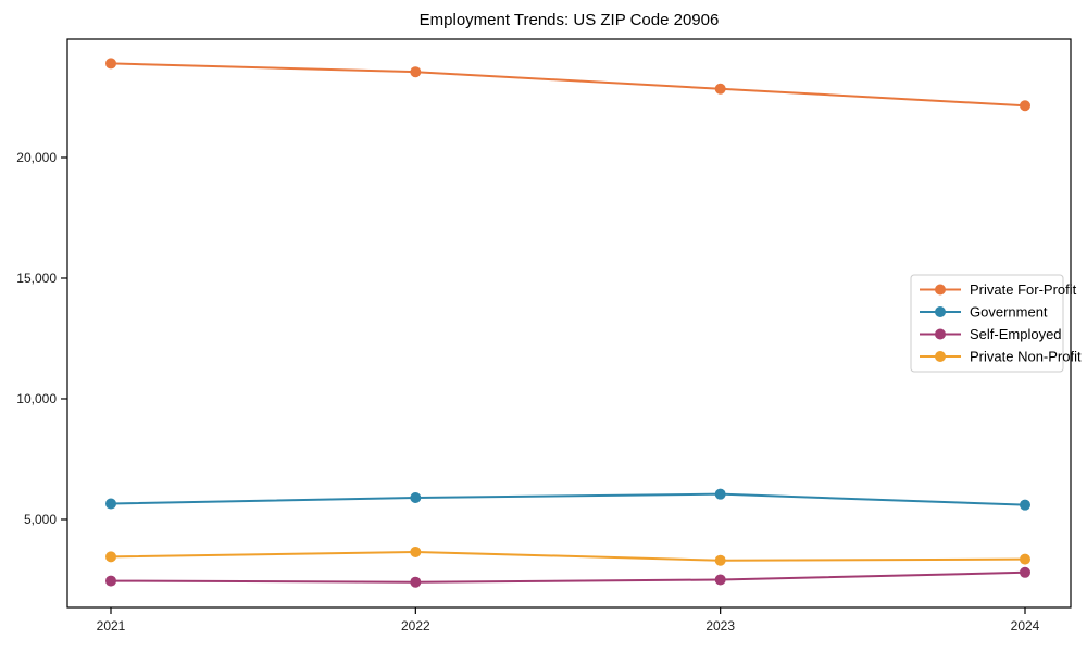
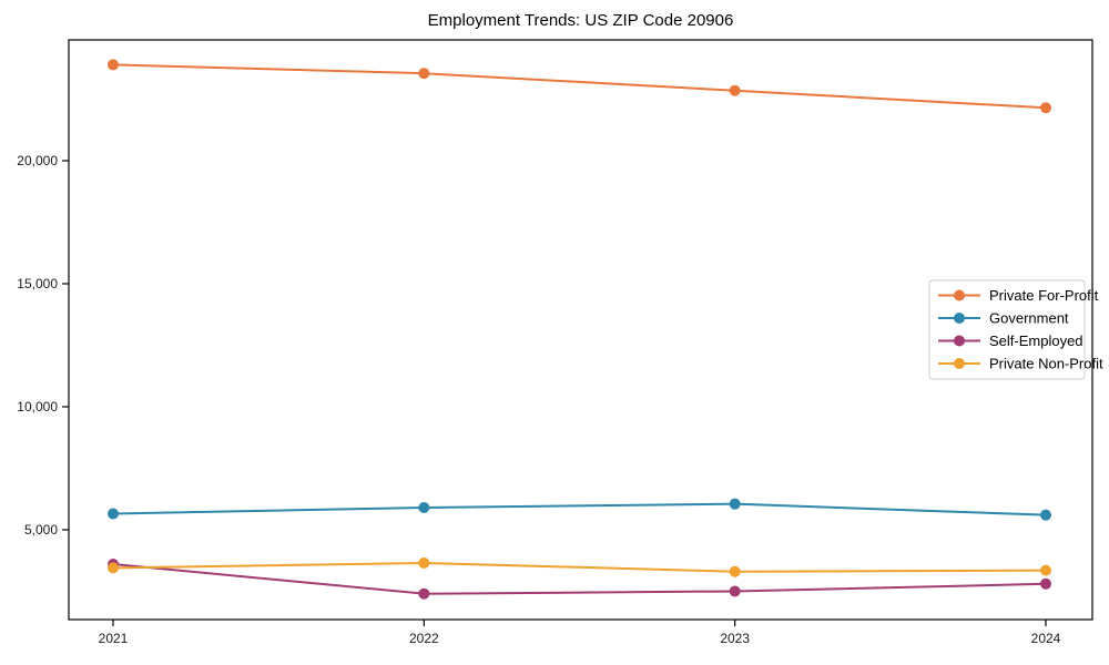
Self-Employed/2021: 2400 -> 3600
